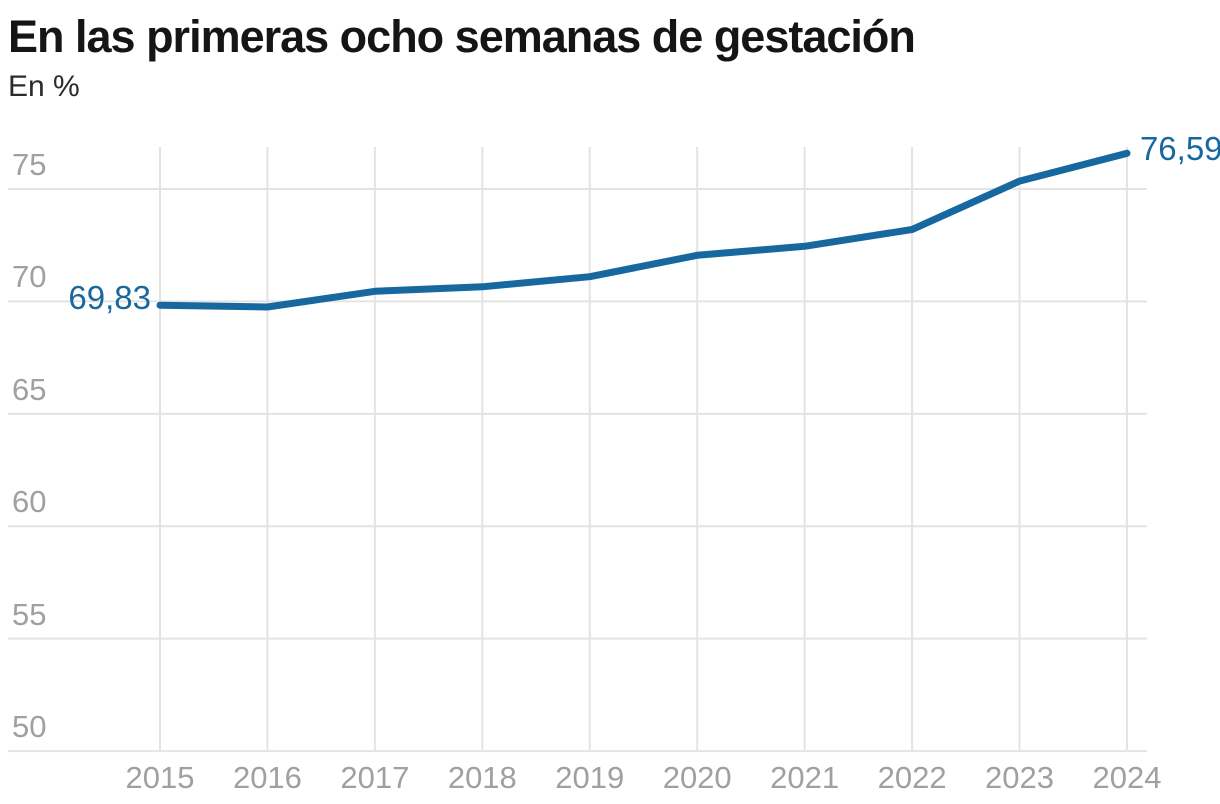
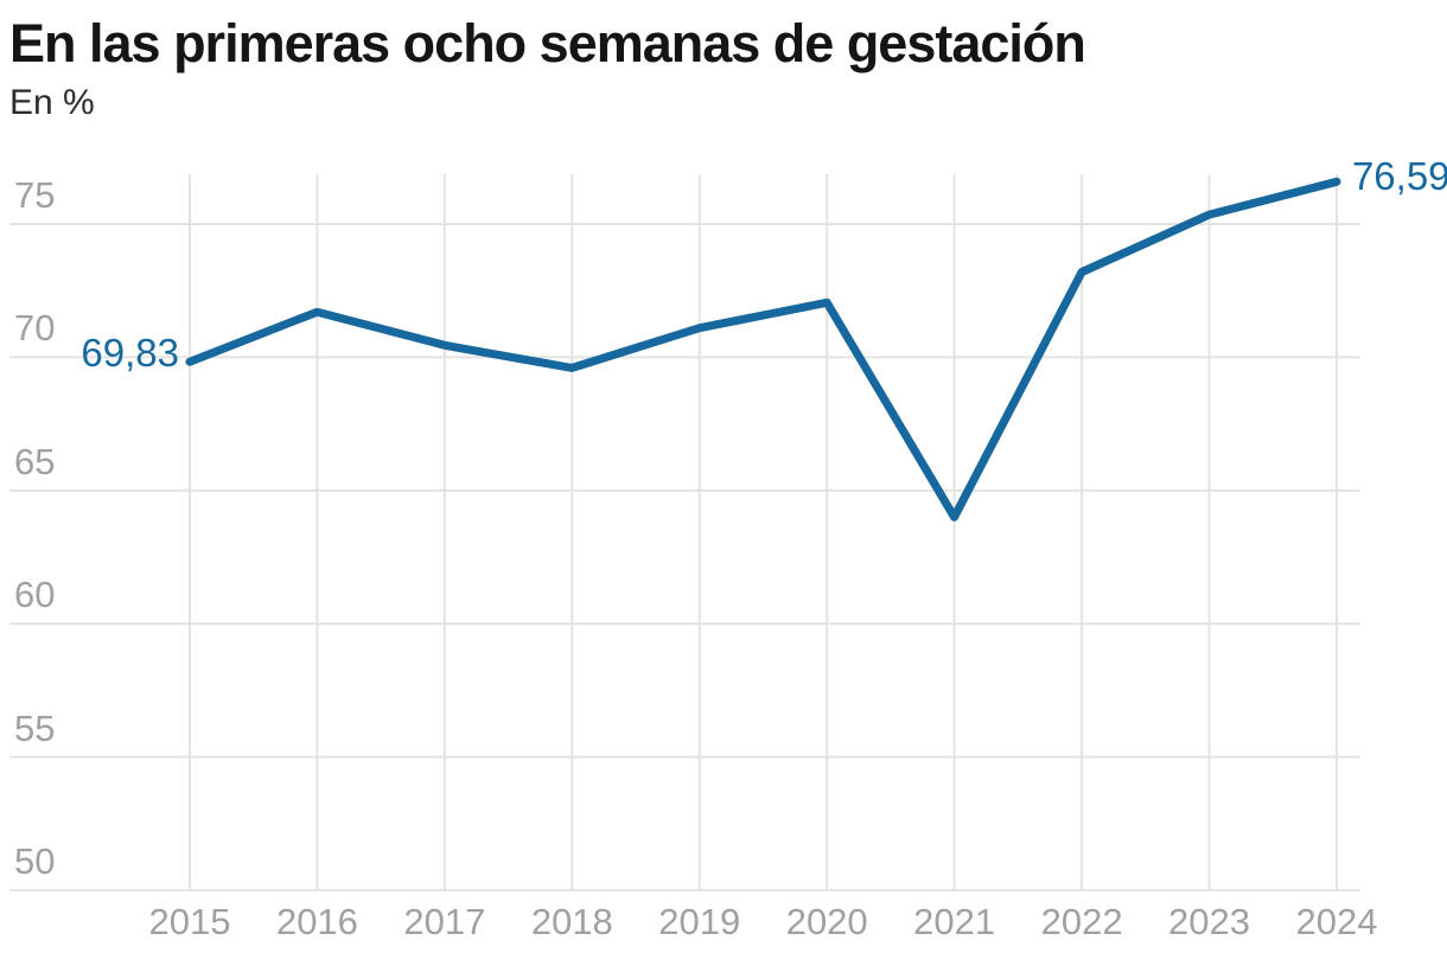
2016: 69.8 -> 71.7
2018: 70.7 -> 69.6
2021: 72.5 -> 64.0
